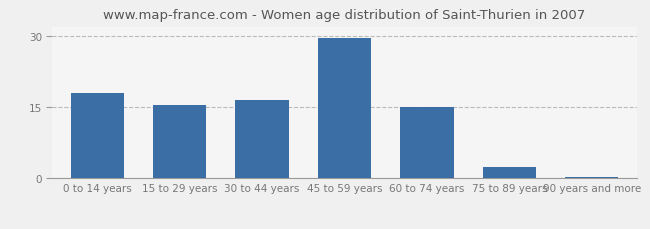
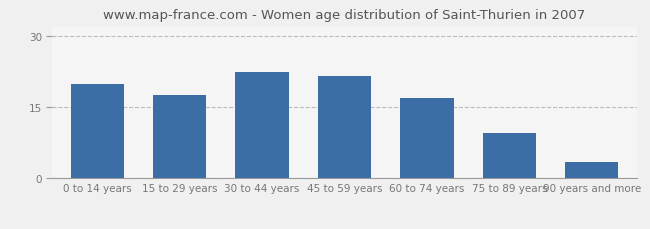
0 to 14 years: 18.0 -> 20.0
15 to 29 years: 15.5 -> 17.5
30 to 44 years: 16.5 -> 22.5
45 to 59 years: 29.5 -> 21.5
60 to 74 years: 15.0 -> 17.0
75 to 89 years: 2.5 -> 9.5
90 years and more: 0.2 -> 3.5
